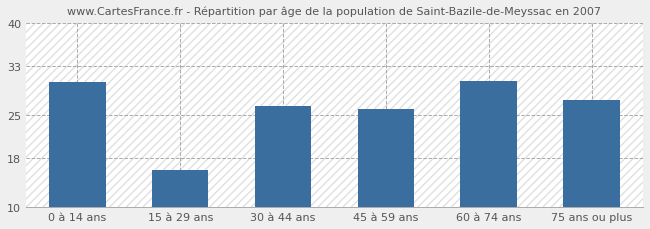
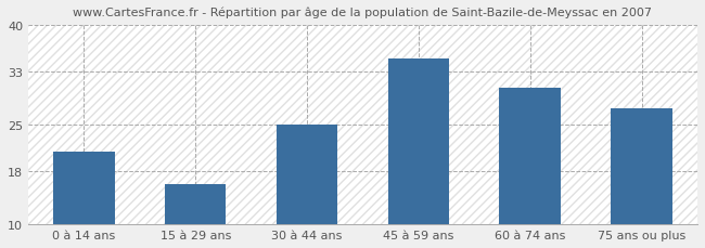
0 à 14 ans: 30.4 -> 21.0
30 à 44 ans: 26.4 -> 25.0
45 à 59 ans: 26.0 -> 35.0
